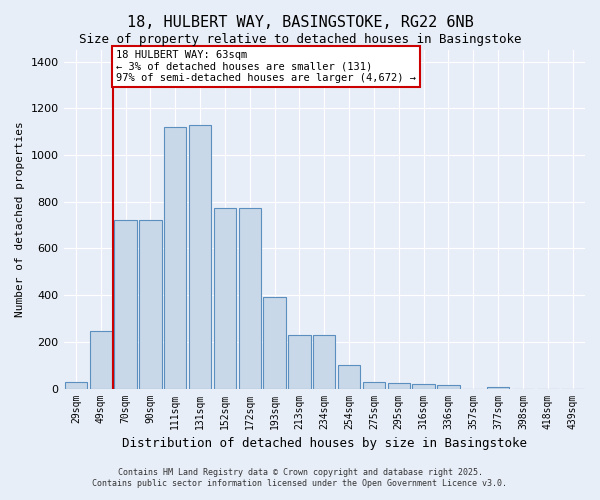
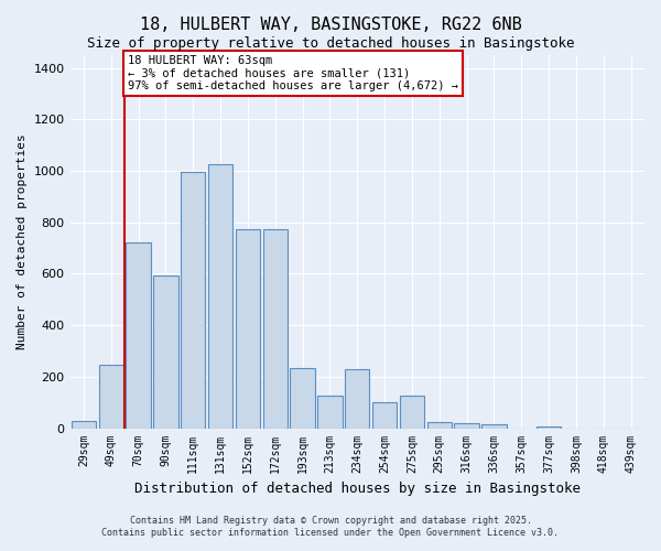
90sqm: 720 -> 595
111sqm: 1120 -> 995
131sqm: 1130 -> 1025
193sqm: 390 -> 235
213sqm: 230 -> 125
275sqm: 30 -> 125
